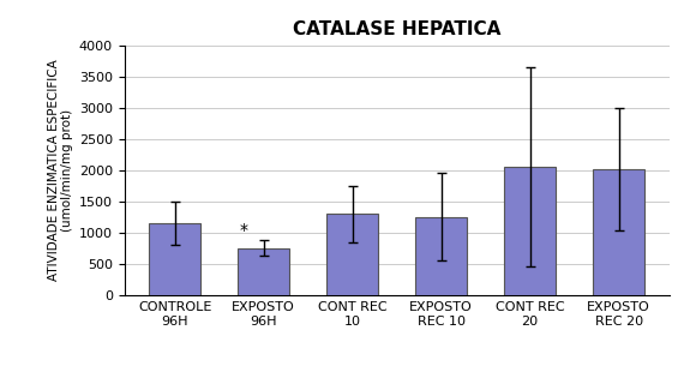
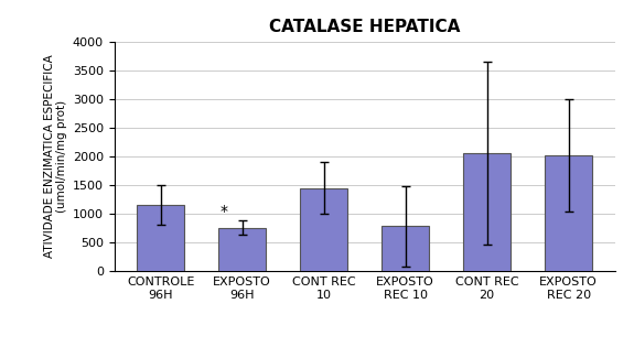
CONT REC 10: 1300 -> 1440
EXPOSTO REC 10: 1250 -> 780
